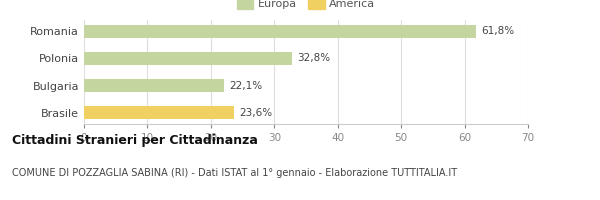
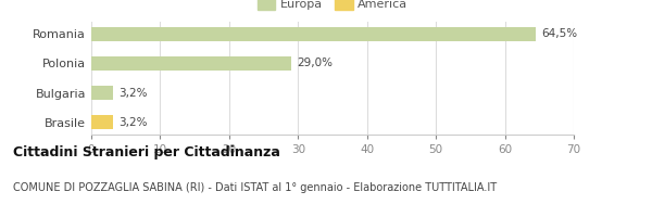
Romania: 61,8% -> 64,5%
Polonia: 32,8% -> 29,0%
Bulgaria: 22,1% -> 3,2%
Brasile: 23,6% -> 3,2%
